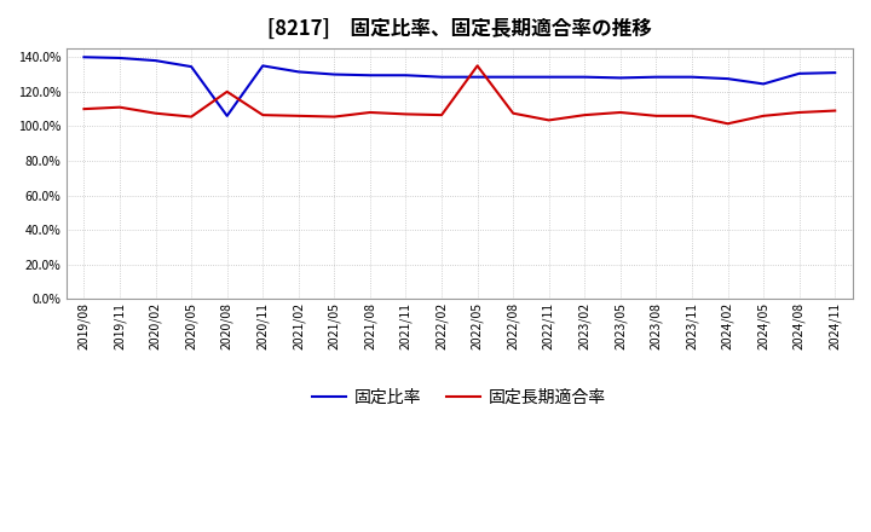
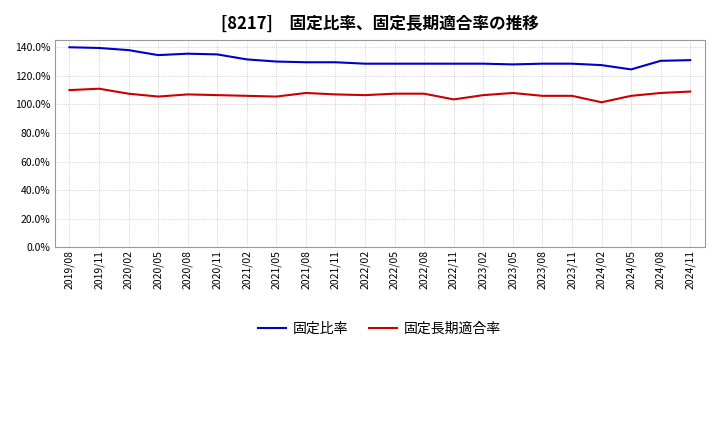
固定比率/2020/08: 106% -> 136%
固定長期適合率/2020/08: 120% -> 107%
固定長期適合率/2022/05: 135% -> 108%
